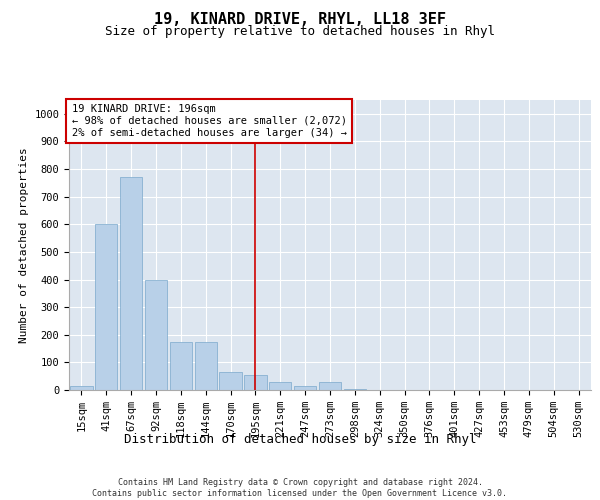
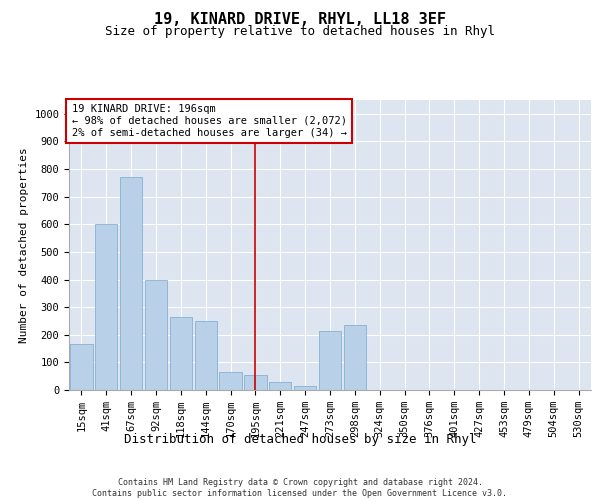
15sqm: 15 -> 165
118sqm: 175 -> 265
144sqm: 175 -> 250
273sqm: 30 -> 215
298sqm: 5 -> 235
